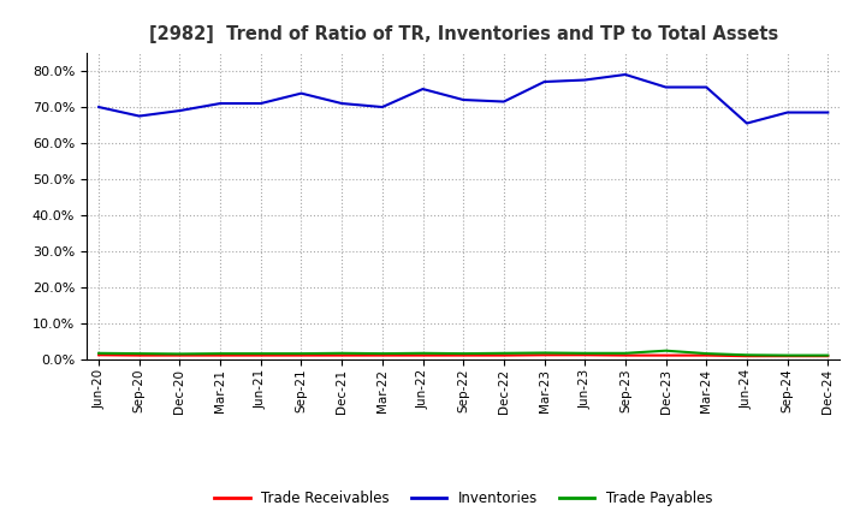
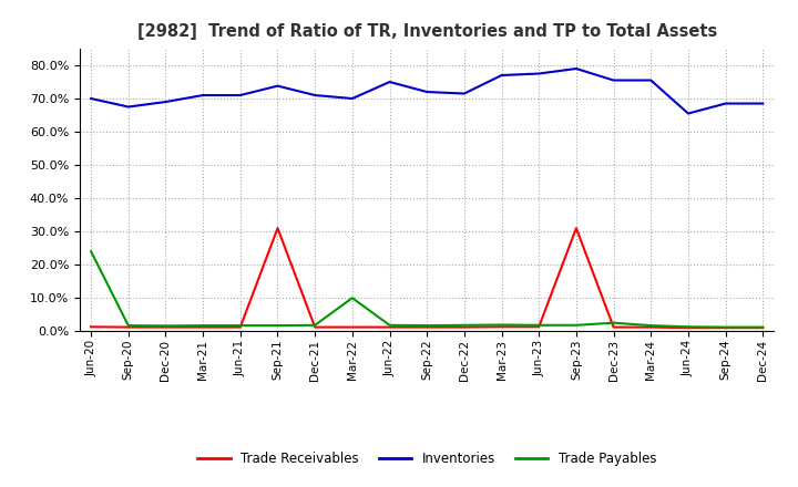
Trade Payables/Jun-20: 1.8% -> 24.0%
Trade Receivables/Sep-21: 1.2% -> 31.0%
Trade Payables/Mar-22: 1.7% -> 10.0%
Trade Receivables/Sep-23: 1.2% -> 31.0%
